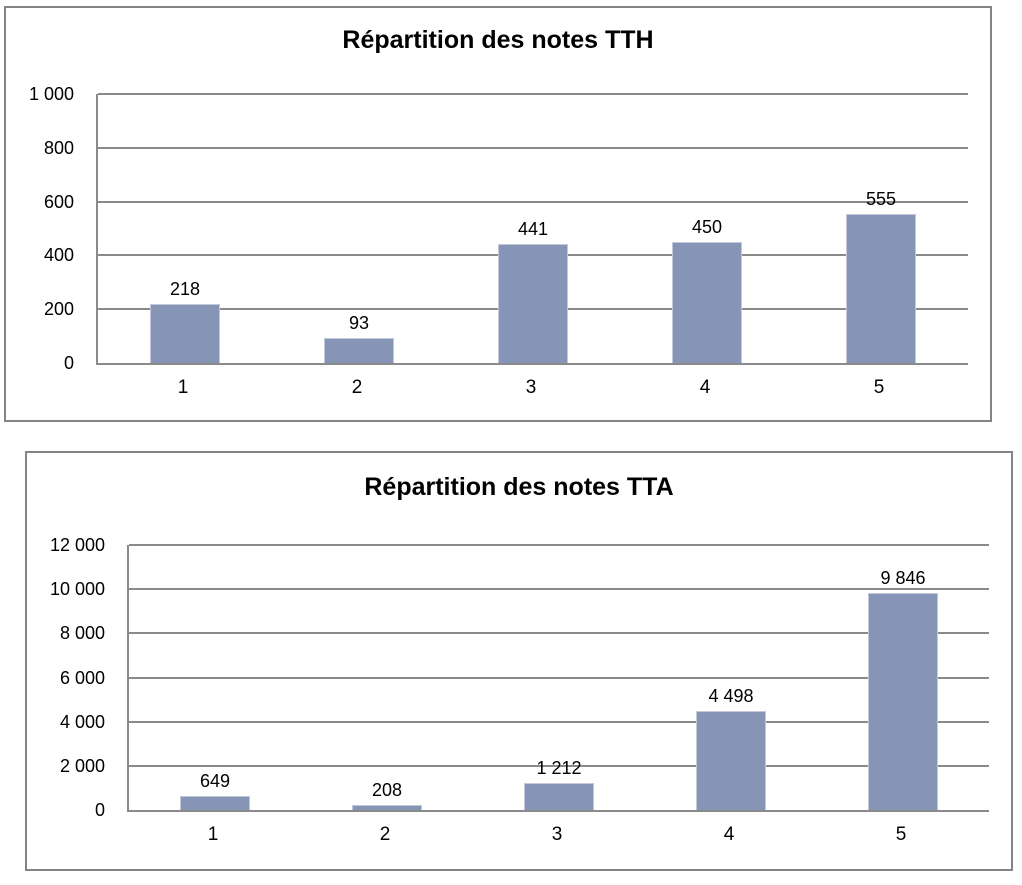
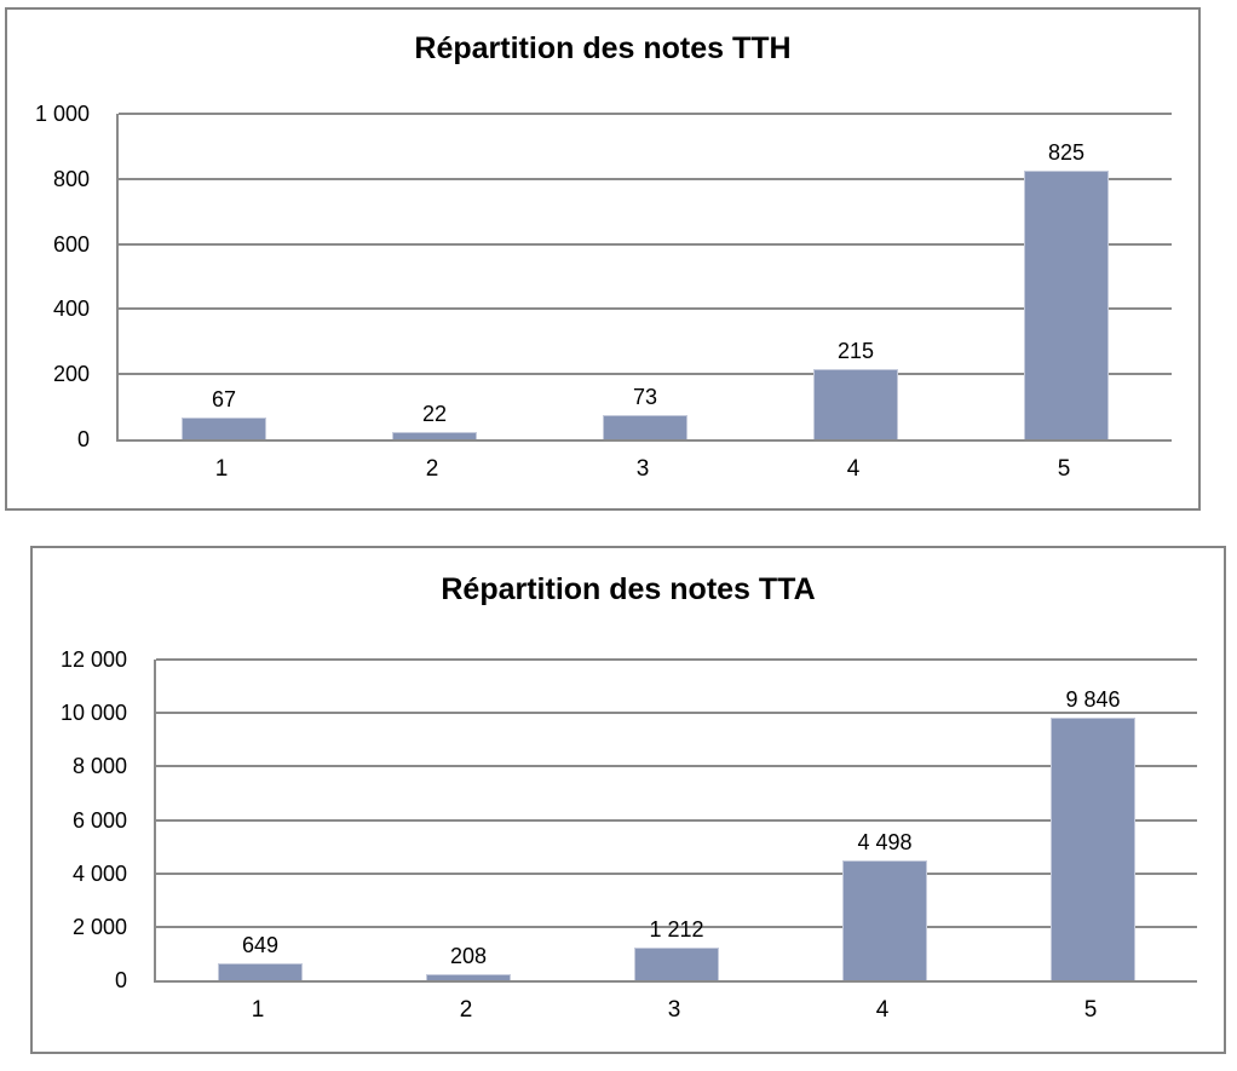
Répartition des notes TTH/1: 218 -> 67
Répartition des notes TTH/2: 93 -> 22
Répartition des notes TTH/3: 441 -> 73
Répartition des notes TTH/4: 450 -> 215
Répartition des notes TTH/5: 555 -> 825
